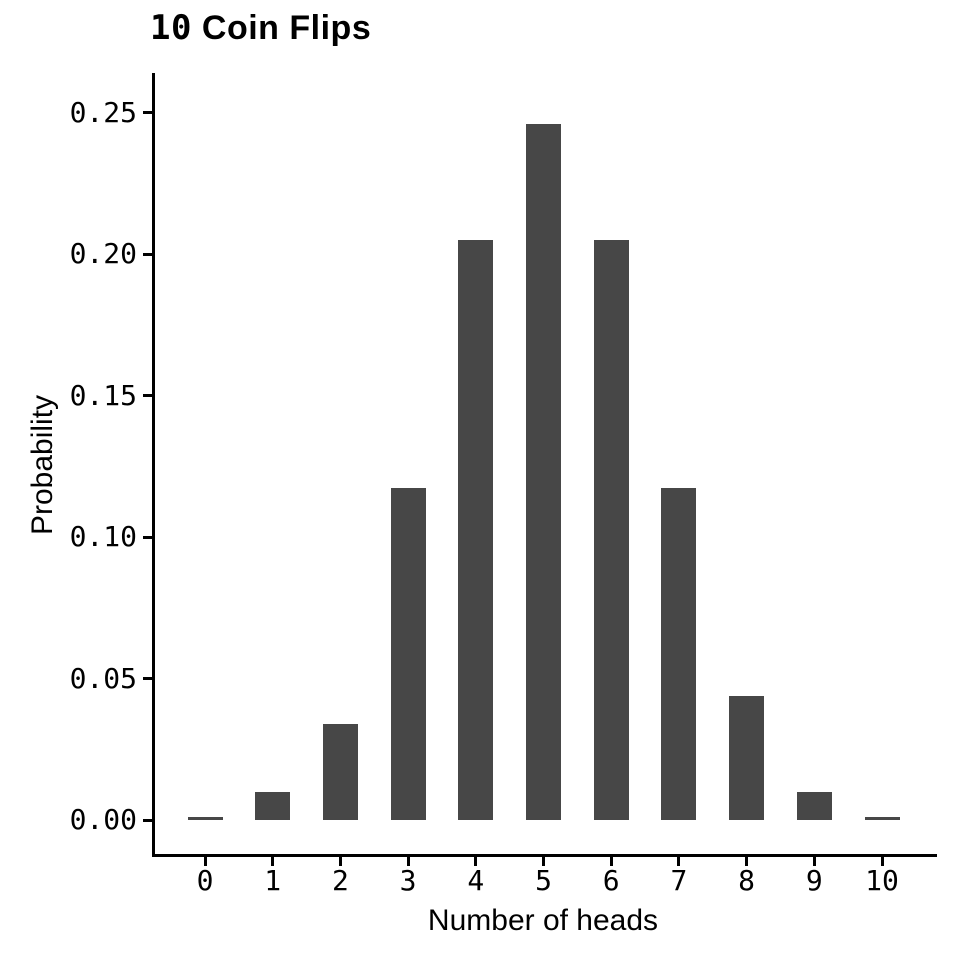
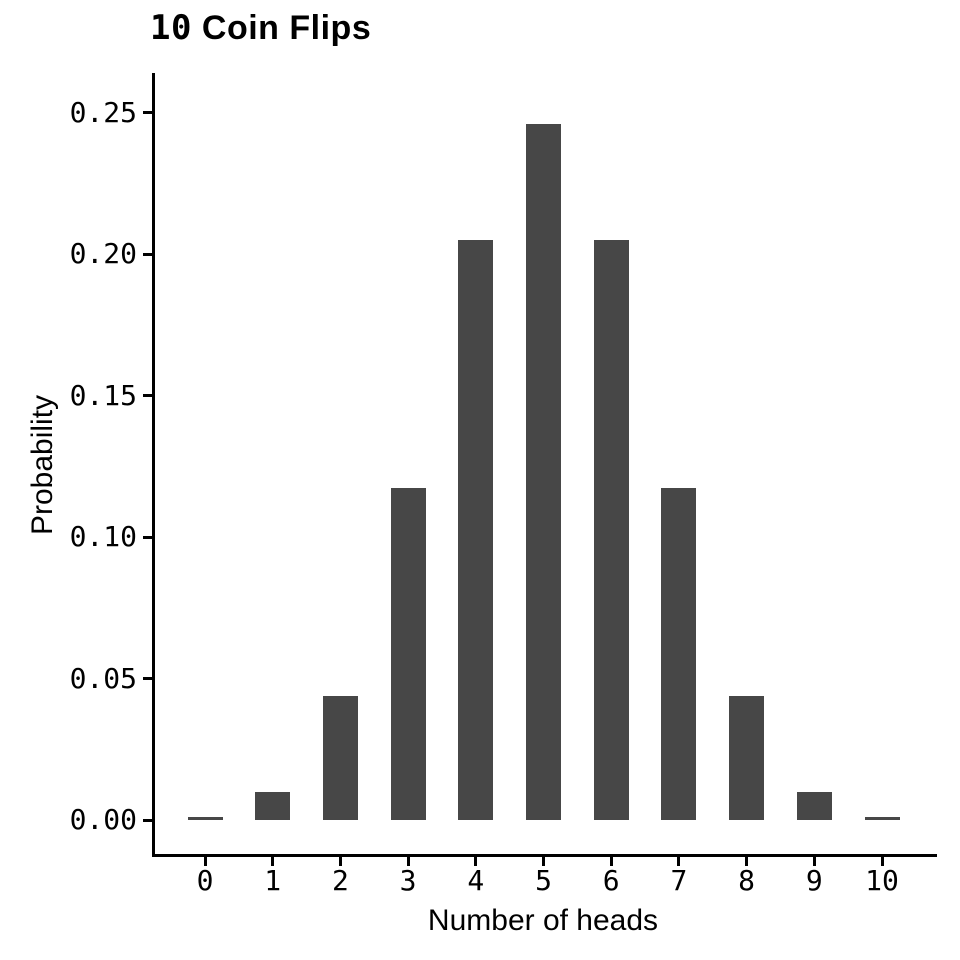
2: 0.034 -> 0.044
